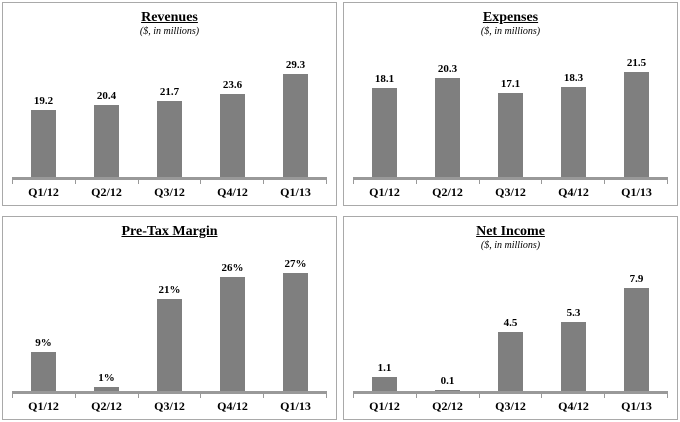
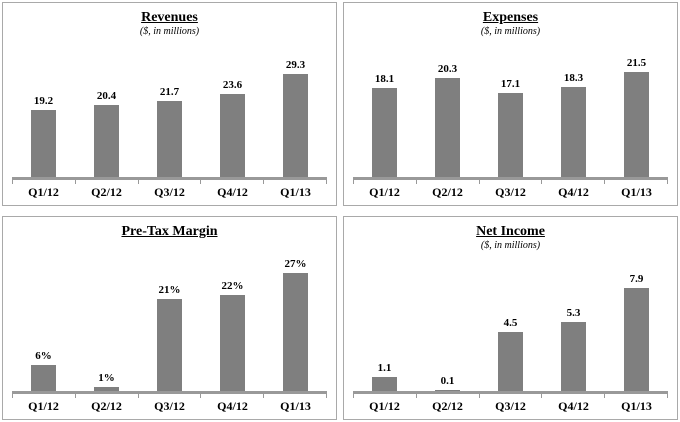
Pre-Tax Margin/Q1/12: 9% -> 6%
Pre-Tax Margin/Q4/12: 26% -> 22%
